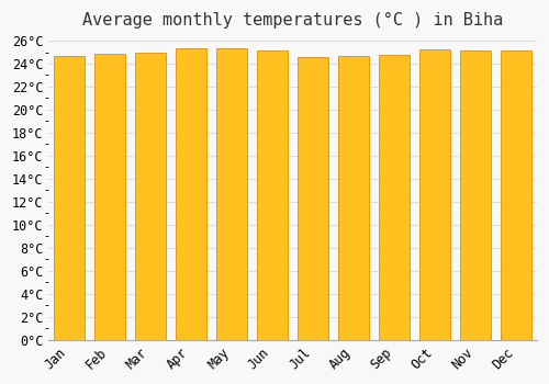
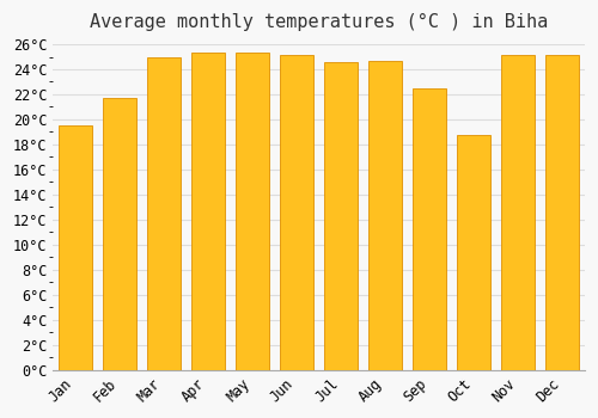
Jan: 24.7°C -> 19.5°C
Feb: 24.9°C -> 21.7°C
Sep: 24.8°C -> 22.5°C
Oct: 25.2°C -> 18.8°C
